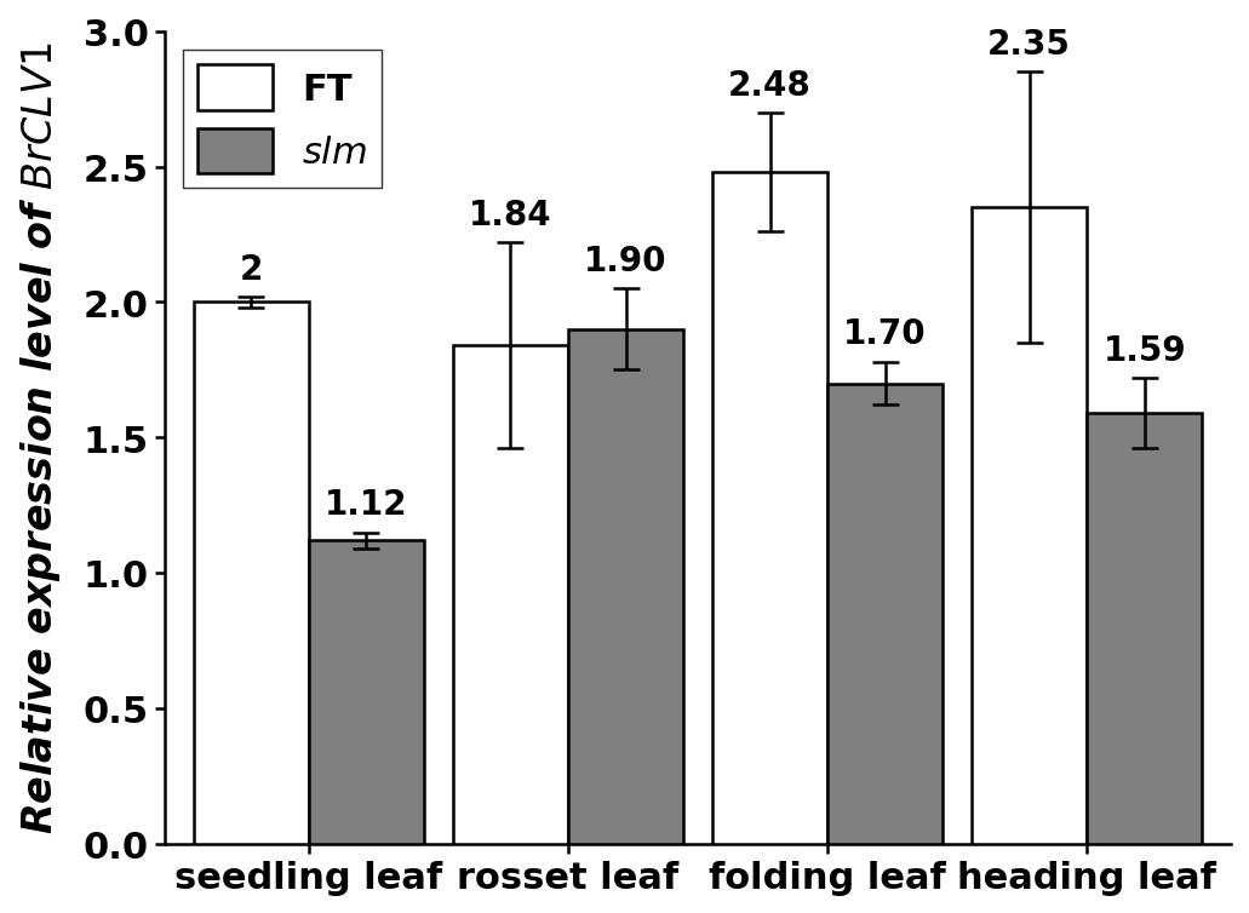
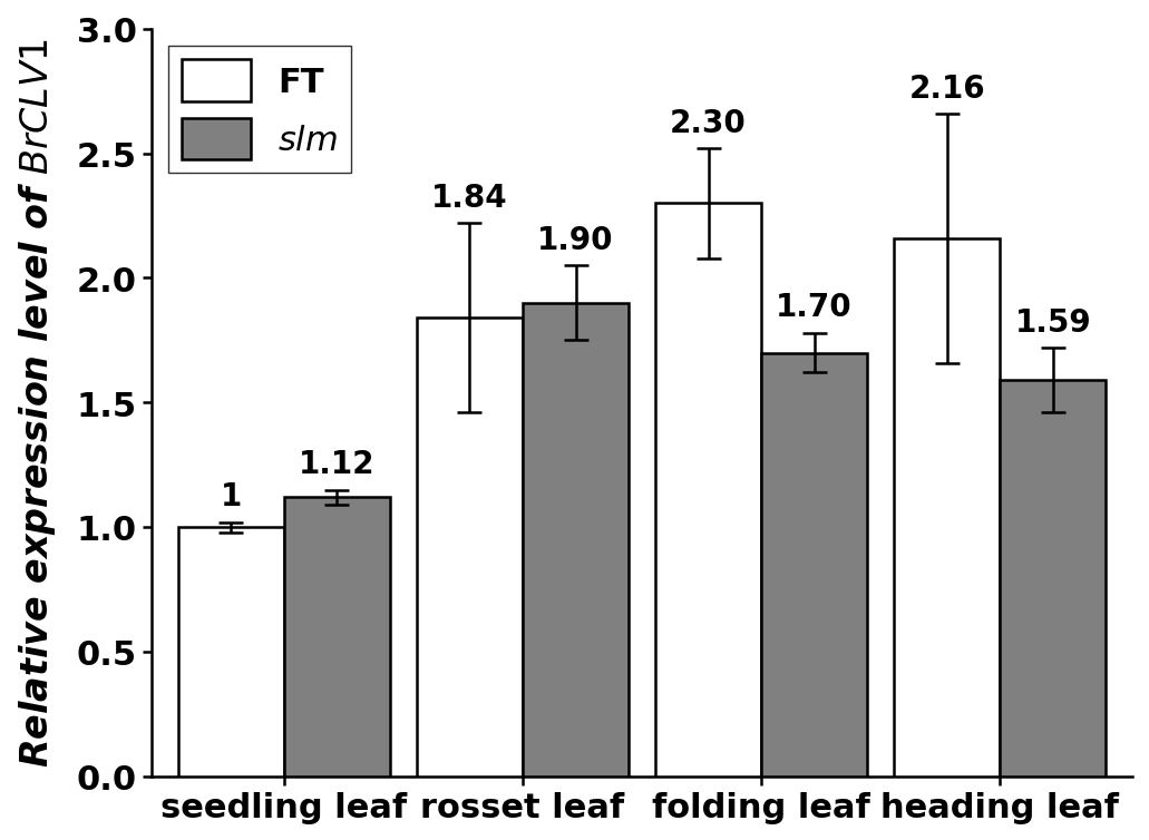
FT/seedling leaf: 2 -> 1
FT/folding leaf: 2.48 -> 2.30
FT/heading leaf: 2.35 -> 2.16
